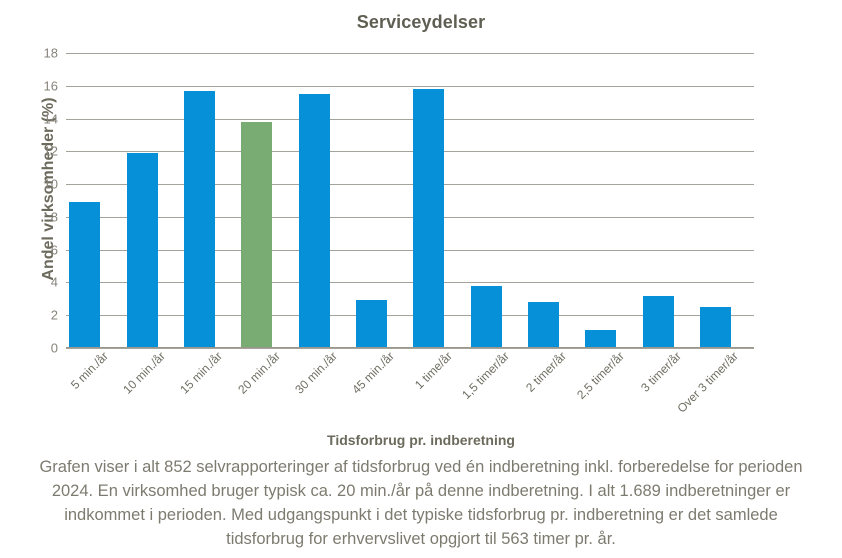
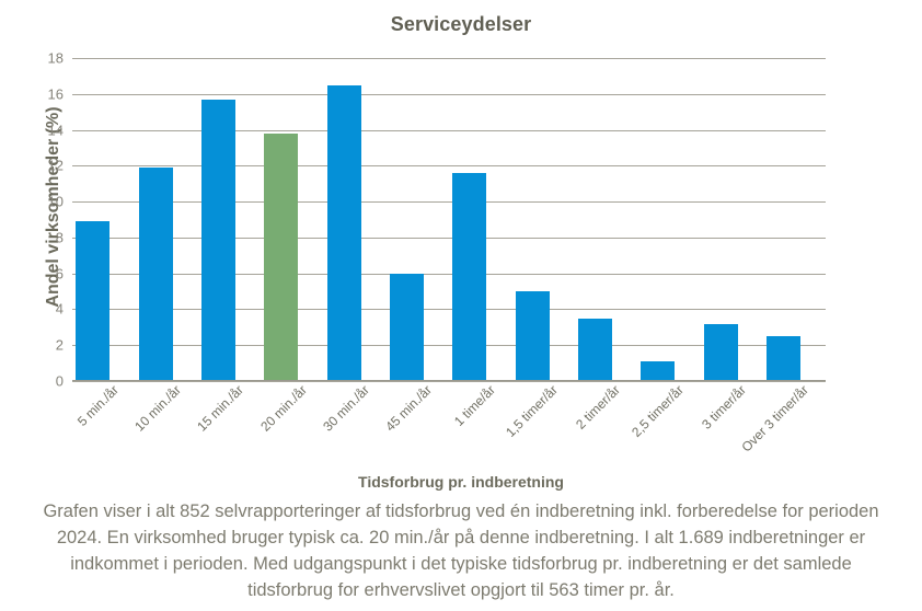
30 min./år: 15.5 -> 16.5
45 min./år: 2.9 -> 6.0
1 time/år: 15.8 -> 11.6
1,5 timer/år: 3.8 -> 5.0
2 timer/år: 2.8 -> 3.5
